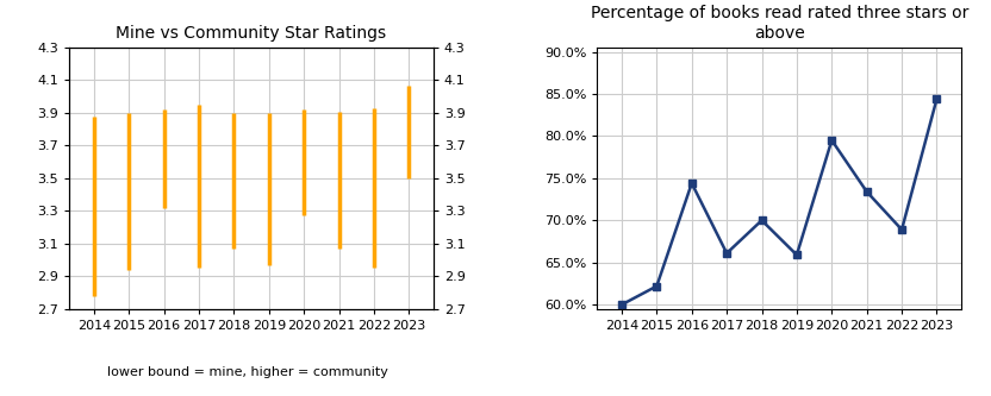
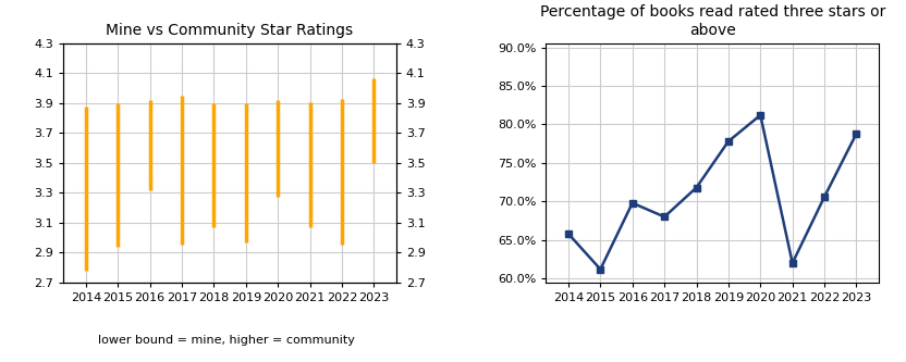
2014: 60.0% -> 65.8%
2015: 62.2% -> 61.2%
2016: 74.4% -> 69.8%
2017: 66.1% -> 68.0%
2018: 70.0% -> 71.8%
2019: 65.9% -> 77.8%
2020: 79.5% -> 81.2%
2021: 73.4% -> 62.0%
2022: 68.9% -> 70.6%
2023: 84.4% -> 78.8%
